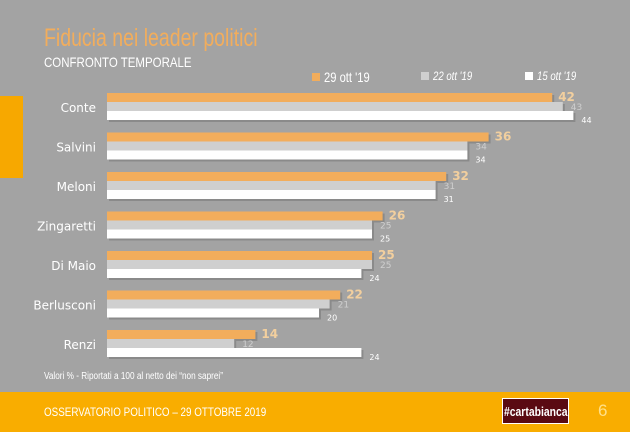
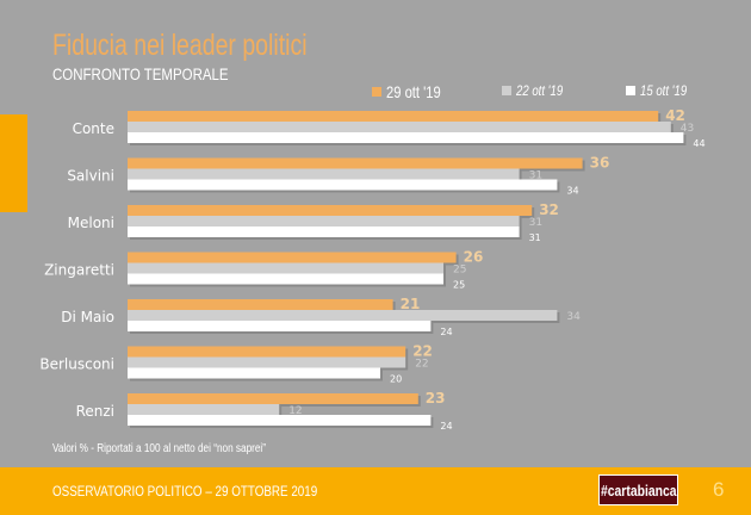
22 ott '19/Salvini: 34 -> 31
29 ott '19/Di Maio: 25 -> 21
22 ott '19/Di Maio: 25 -> 34
22 ott '19/Berlusconi: 21 -> 22
29 ott '19/Renzi: 14 -> 23
